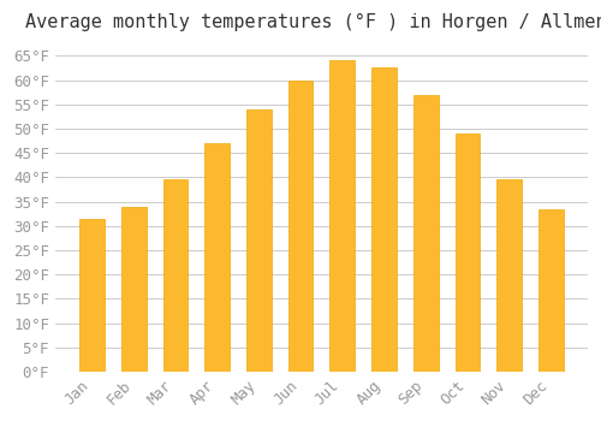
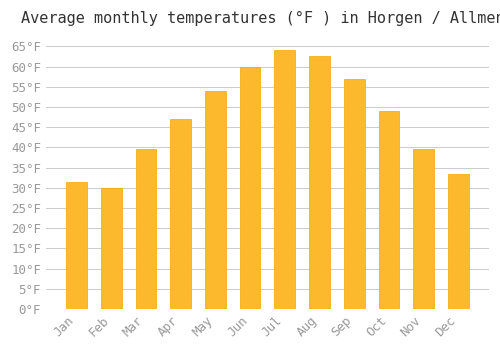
Feb: 34.0°F -> 30.0°F
